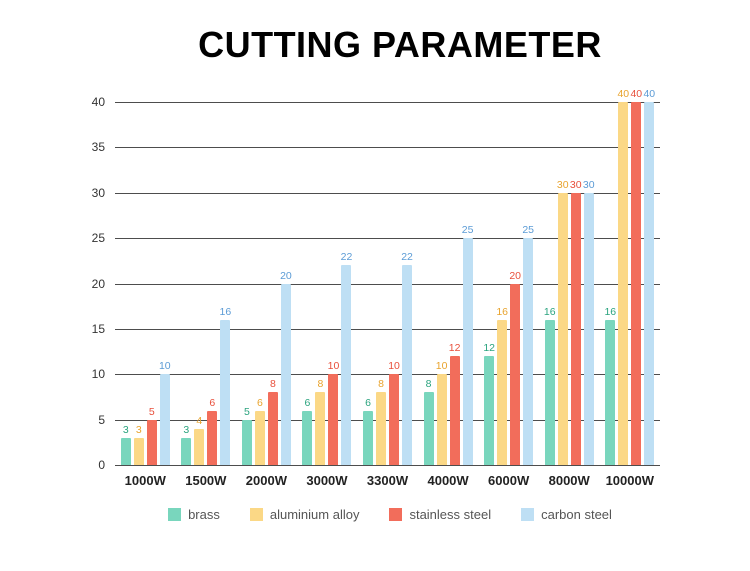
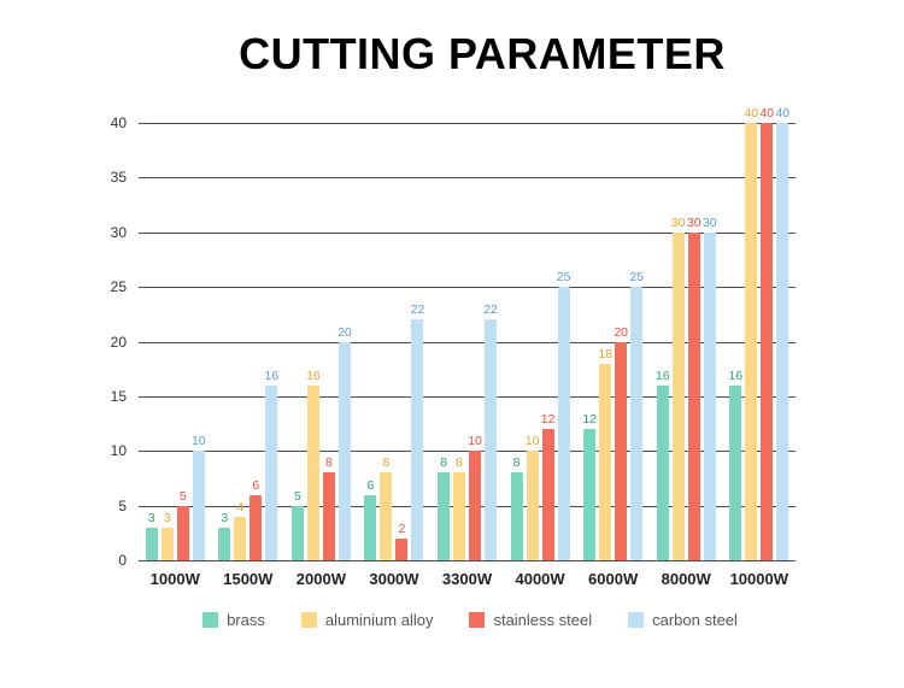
aluminium alloy/2000W: 6 -> 16
stainless steel/3000W: 10 -> 2
brass/3300W: 6 -> 8
aluminium alloy/6000W: 16 -> 18
